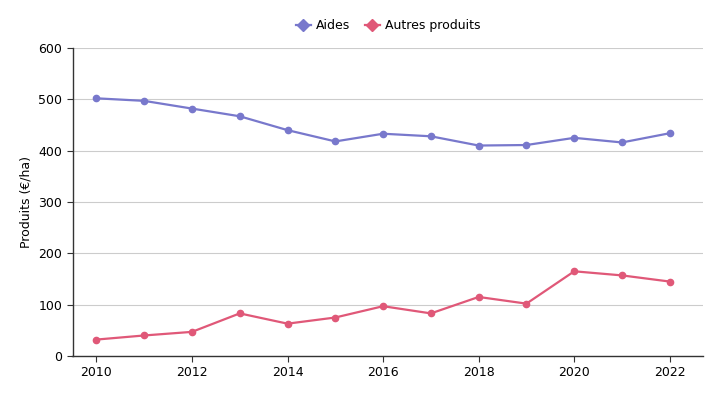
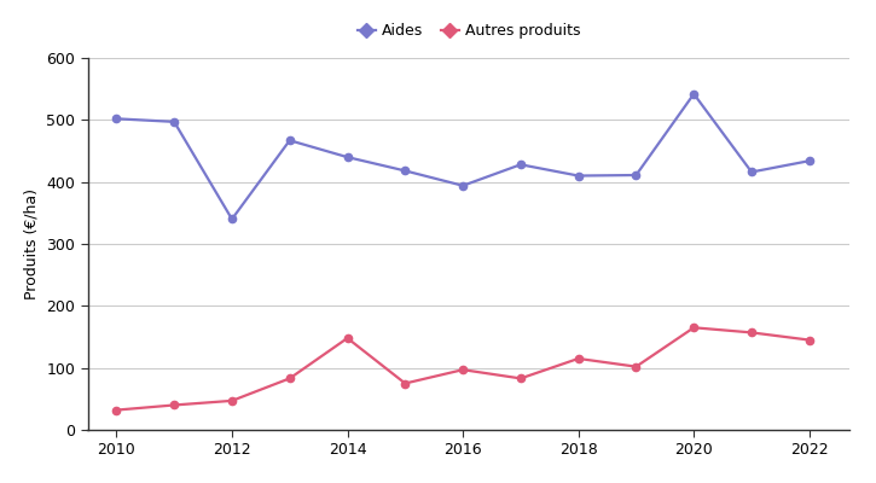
Aides/2012: 482 -> 340
Autres produits/2014: 63 -> 148
Aides/2016: 433 -> 394
Aides/2020: 425 -> 542
